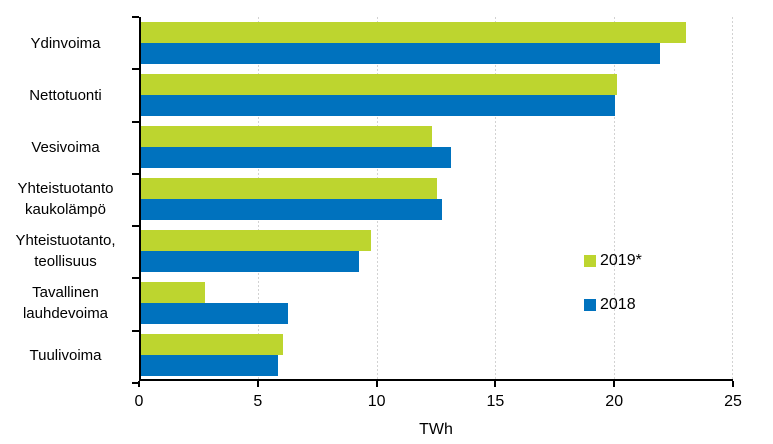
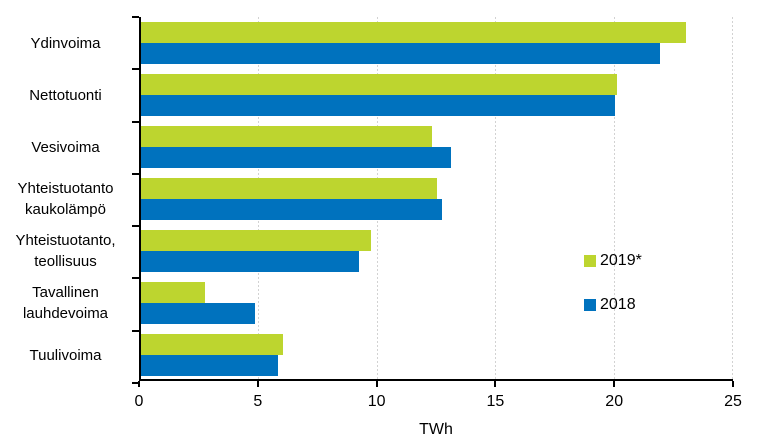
2018/Tavallinen lauhdevoima: 6.2 -> 4.8
